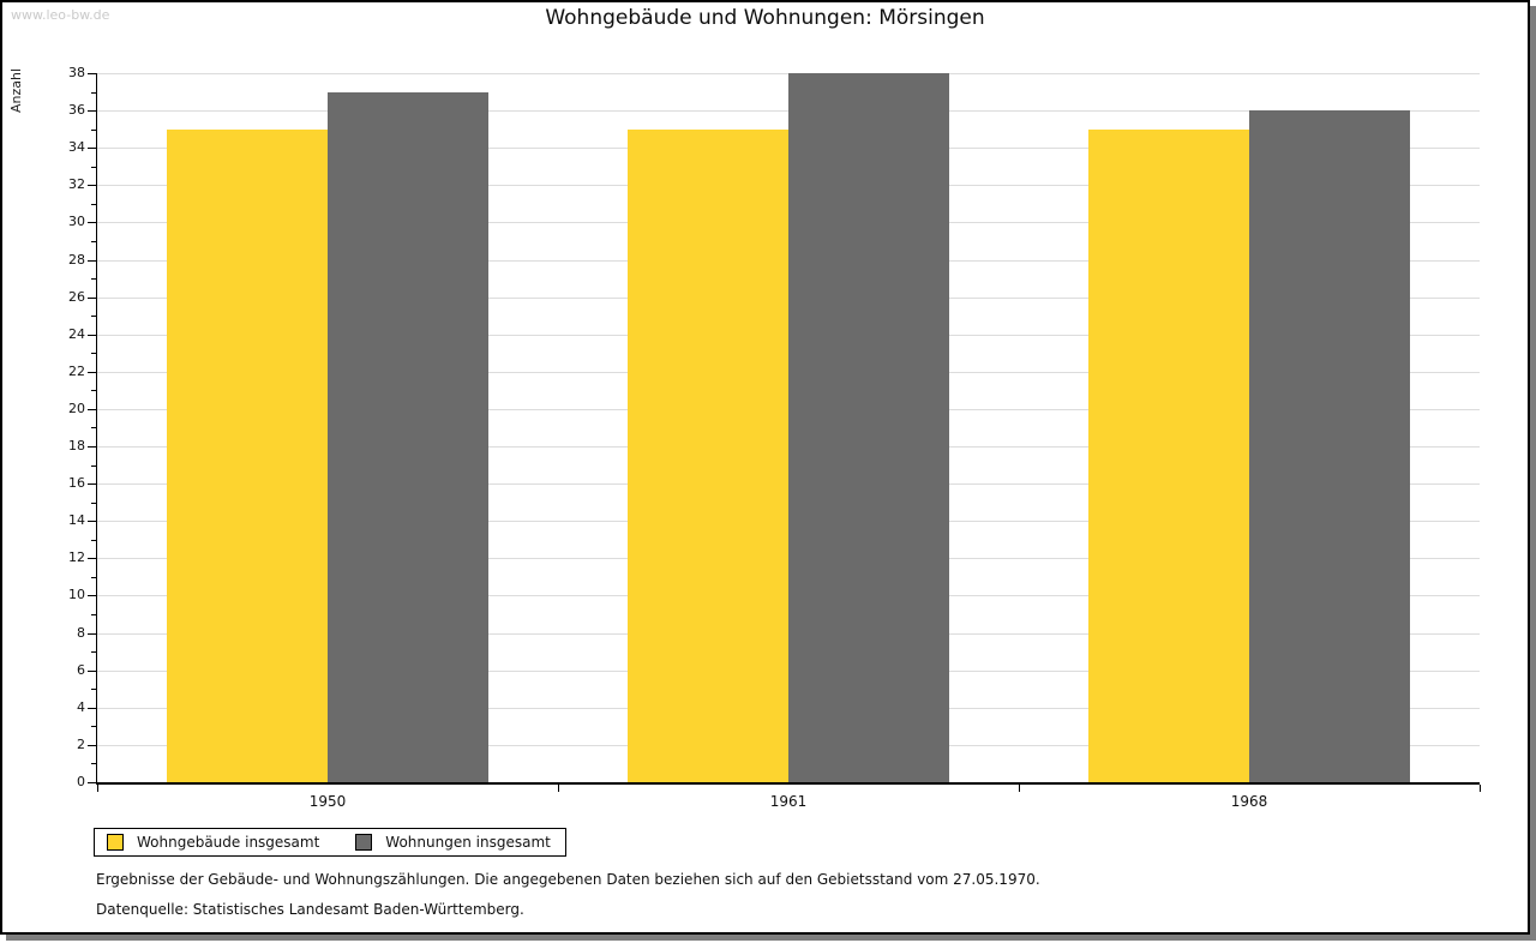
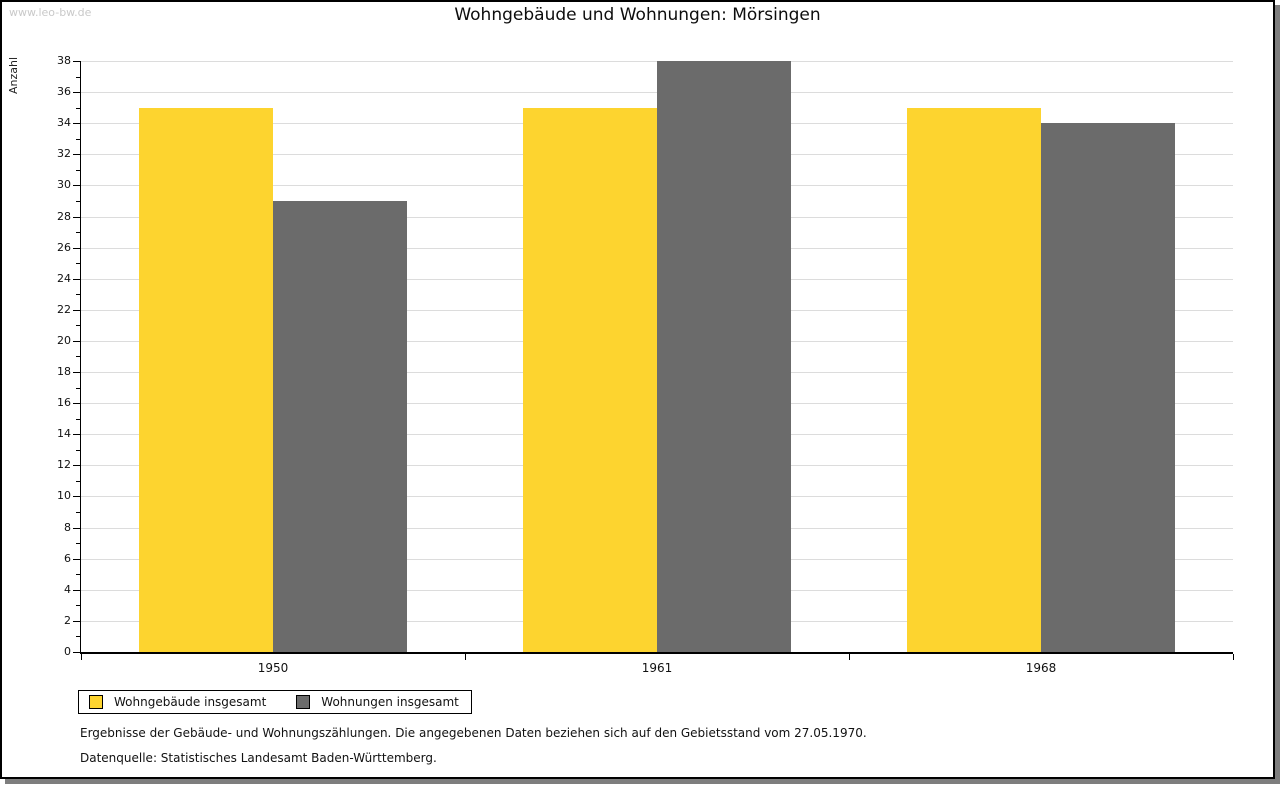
Wohnungen insgesamt/1950: 37 -> 29
Wohnungen insgesamt/1968: 36 -> 34
